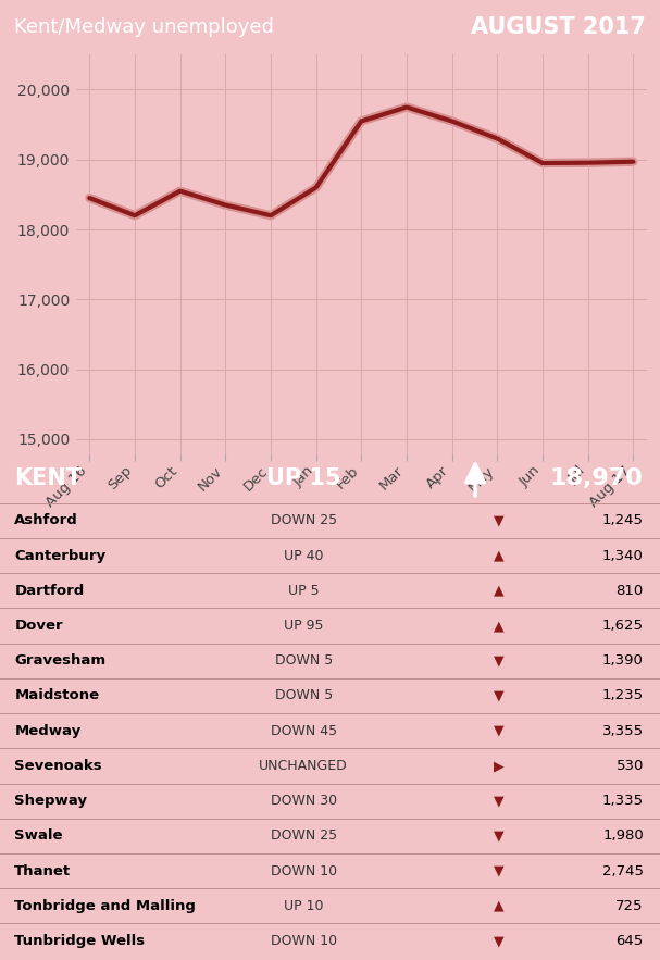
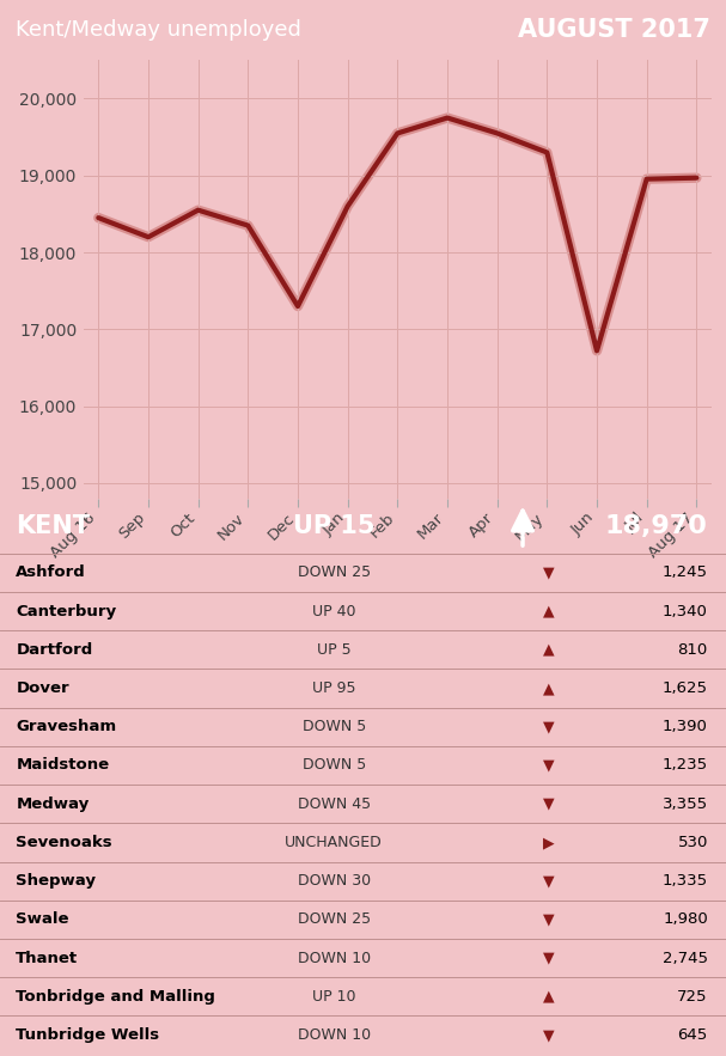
Dec: 18,200 -> 17,300
Jun: 18,950 -> 16,720
